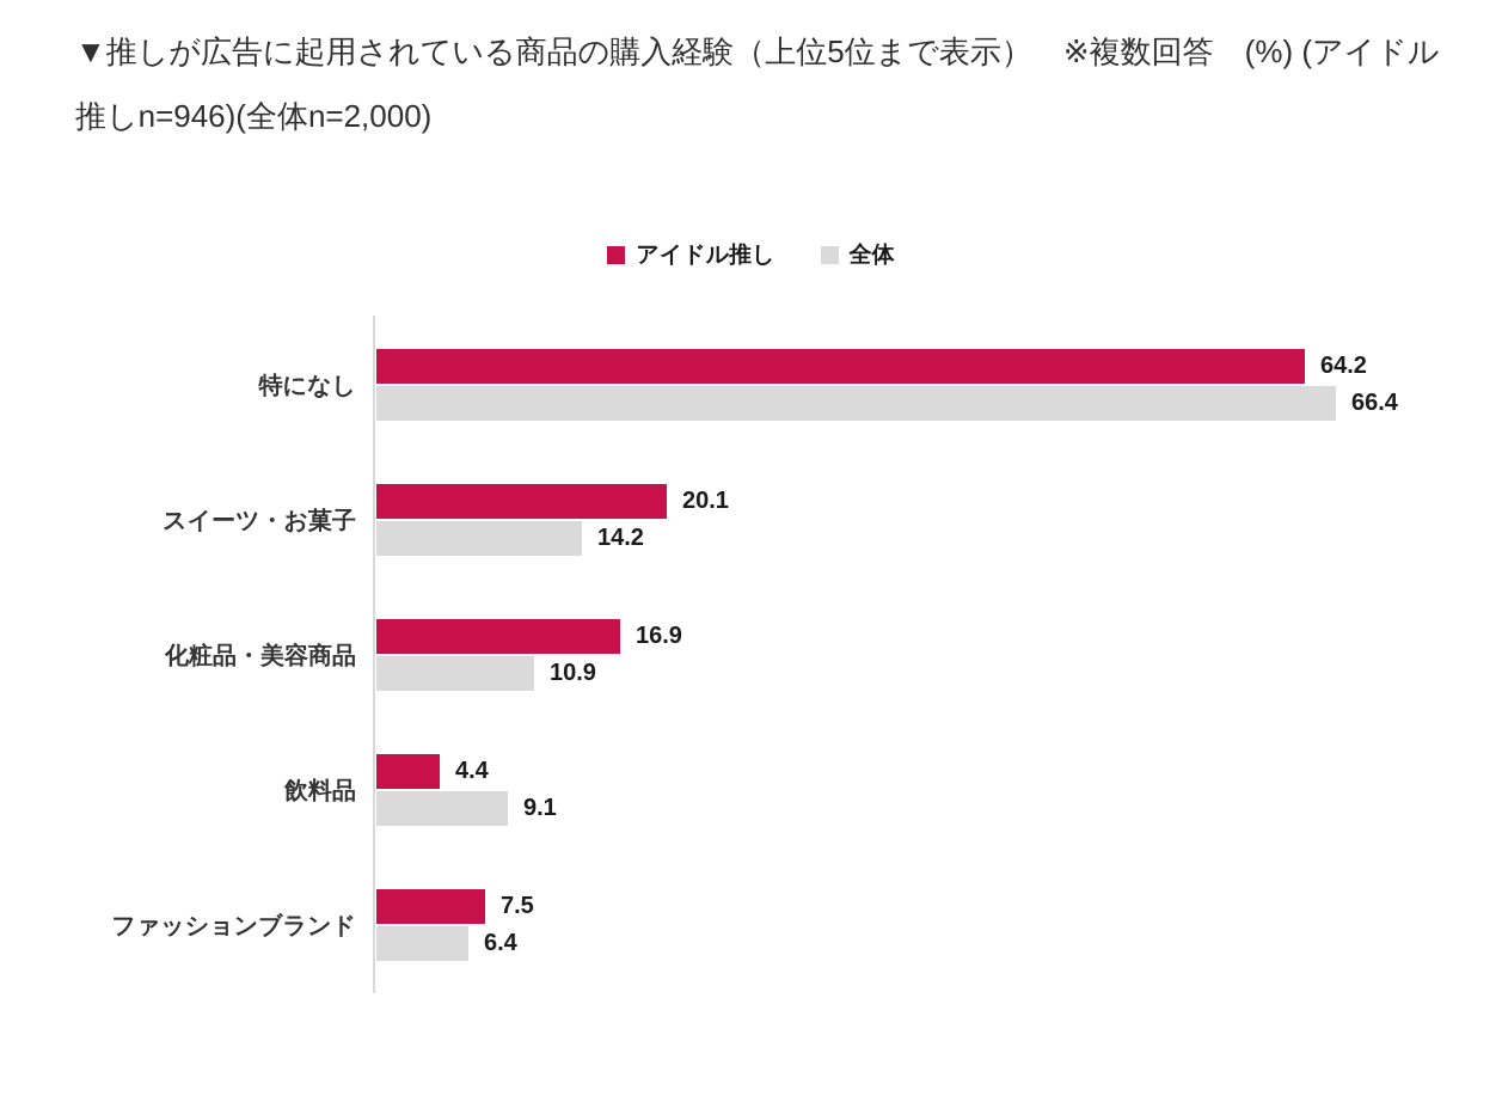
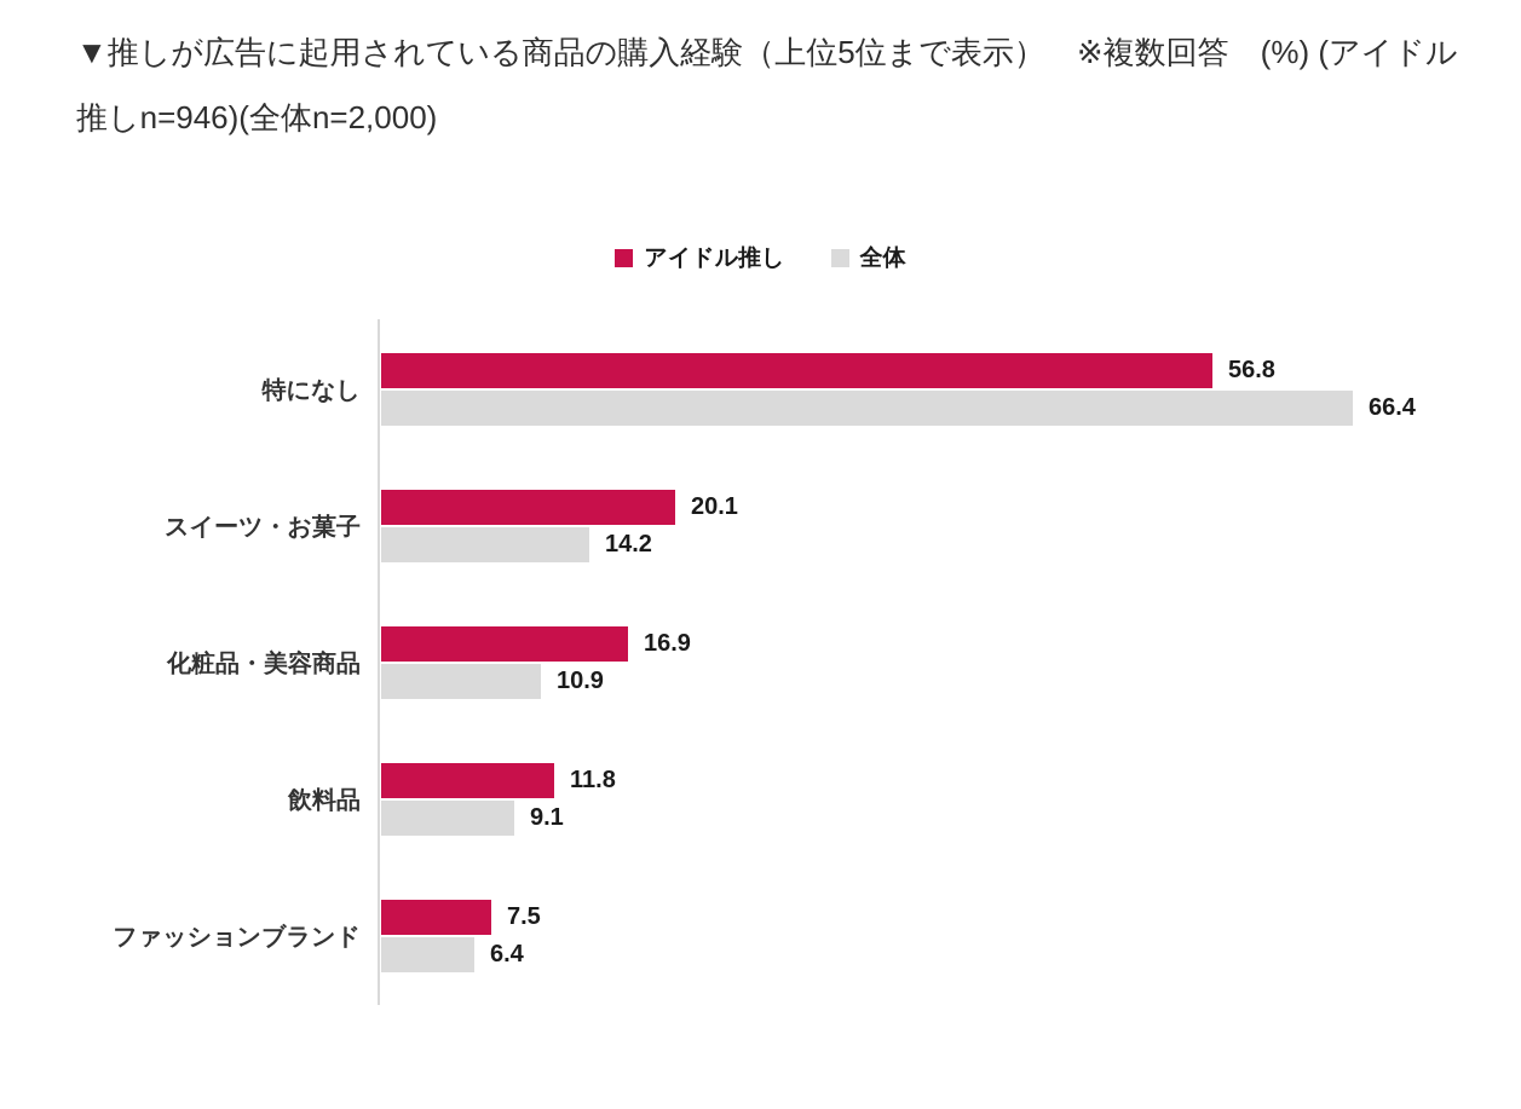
アイドル推し/特になし: 64.2 -> 56.8
アイドル推し/飲料品: 4.4 -> 11.8
